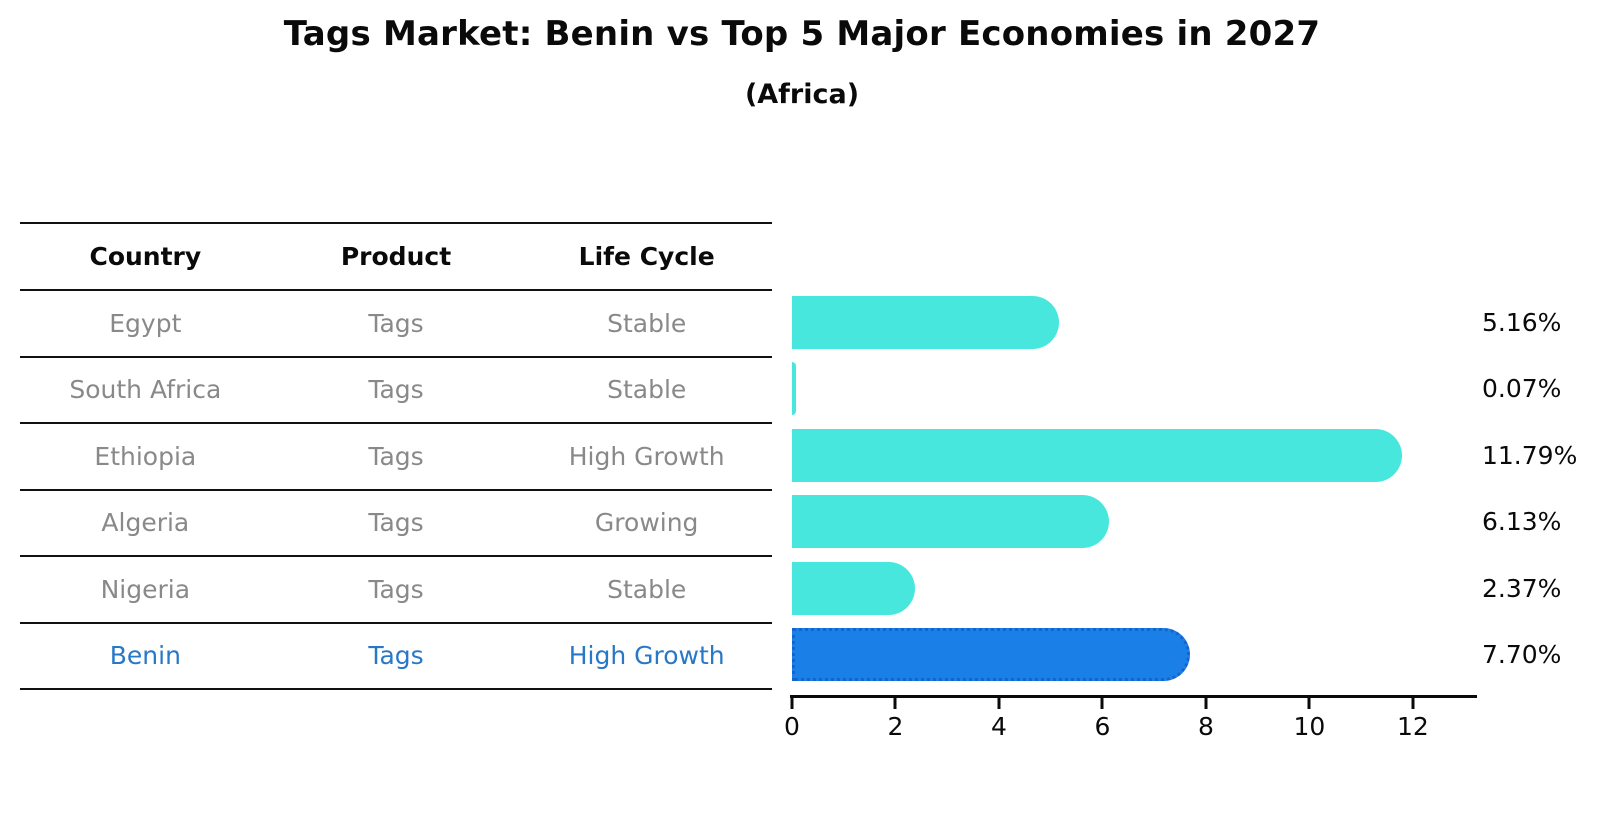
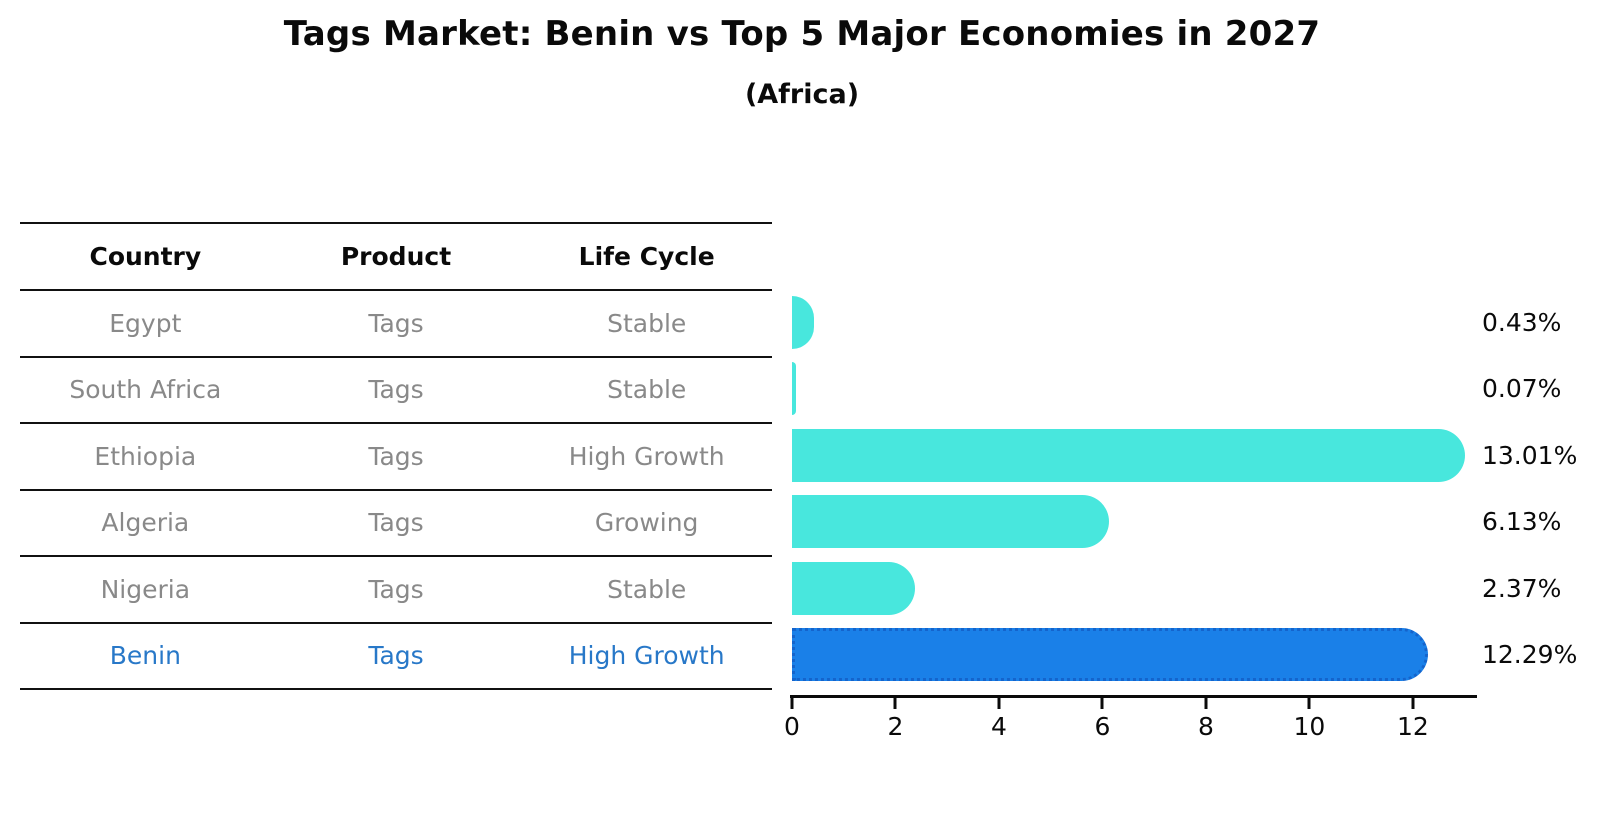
Egypt: 5.16% -> 0.43%
Ethiopia: 11.79% -> 13.01%
Benin: 7.70% -> 12.29%
